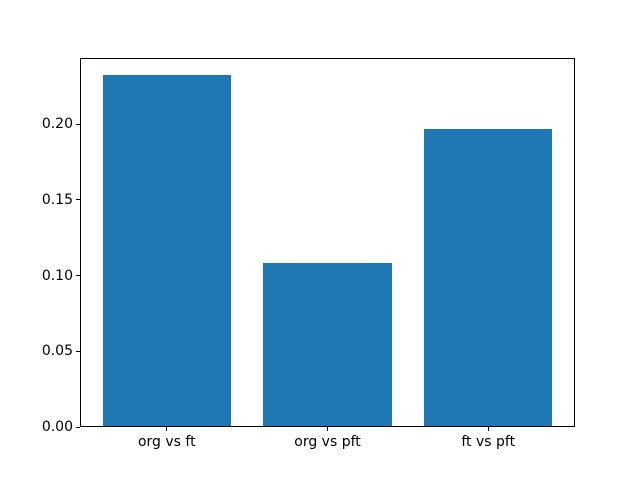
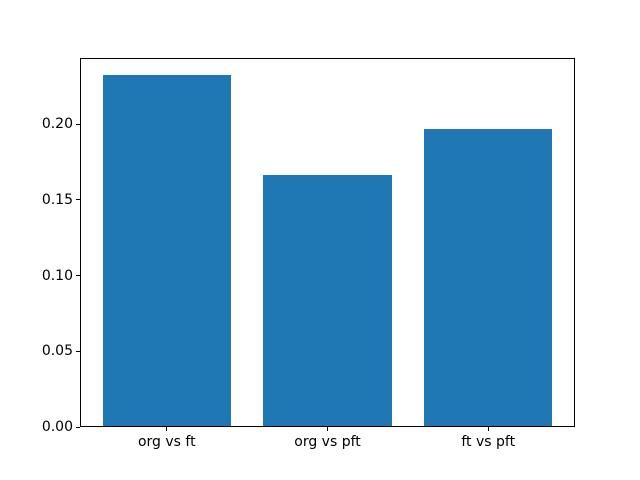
org vs pft: 0.108 -> 0.167
